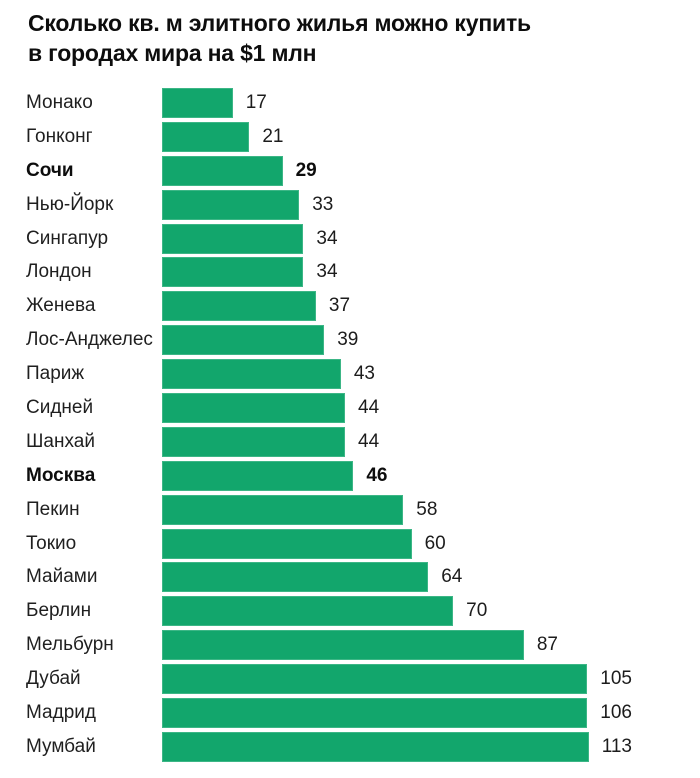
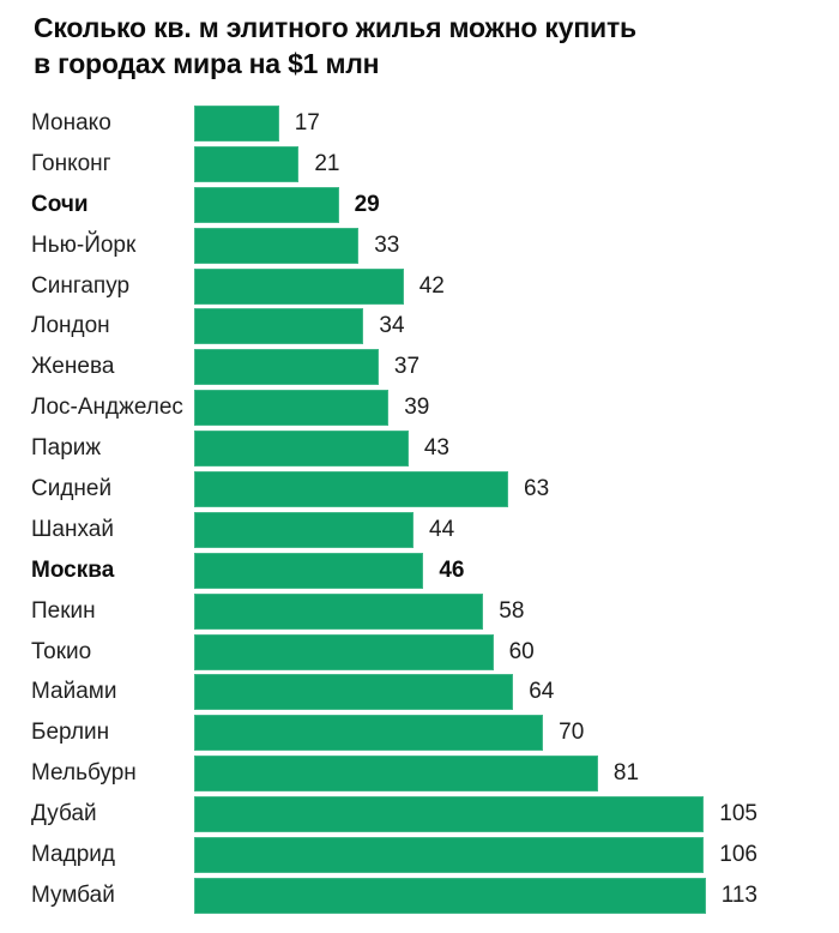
Сингапур: 34 -> 42
Сидней: 44 -> 63
Мельбурн: 87 -> 81
